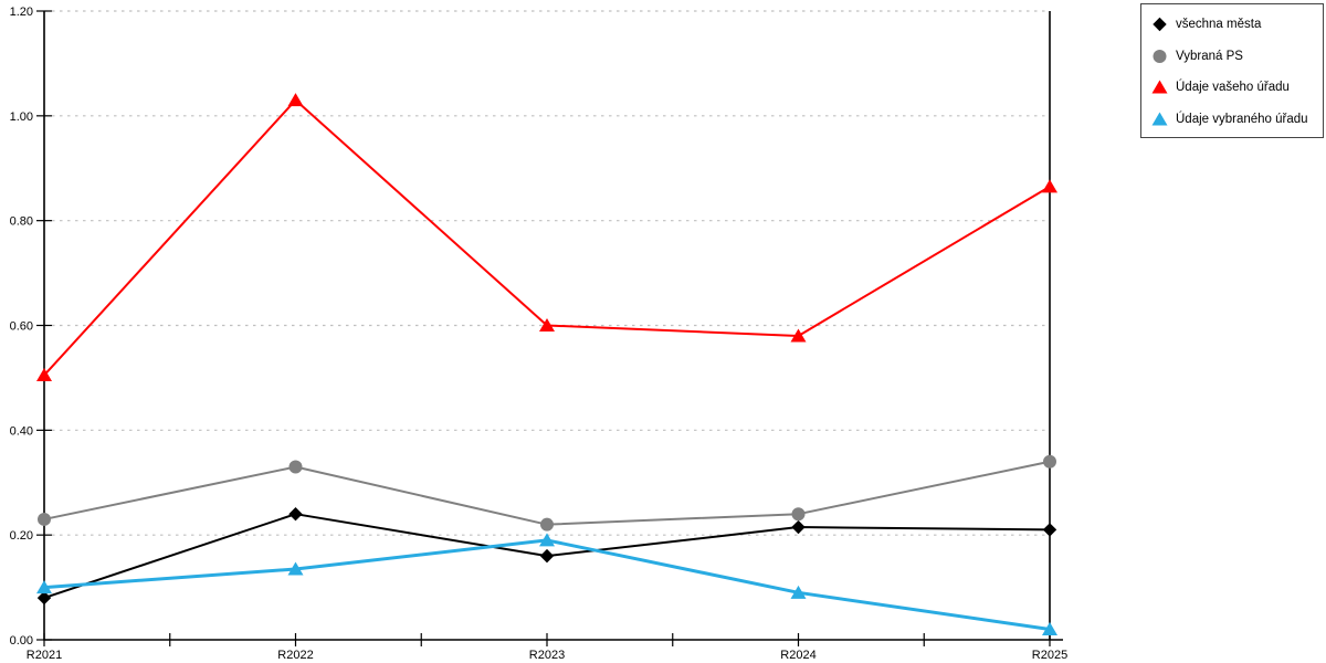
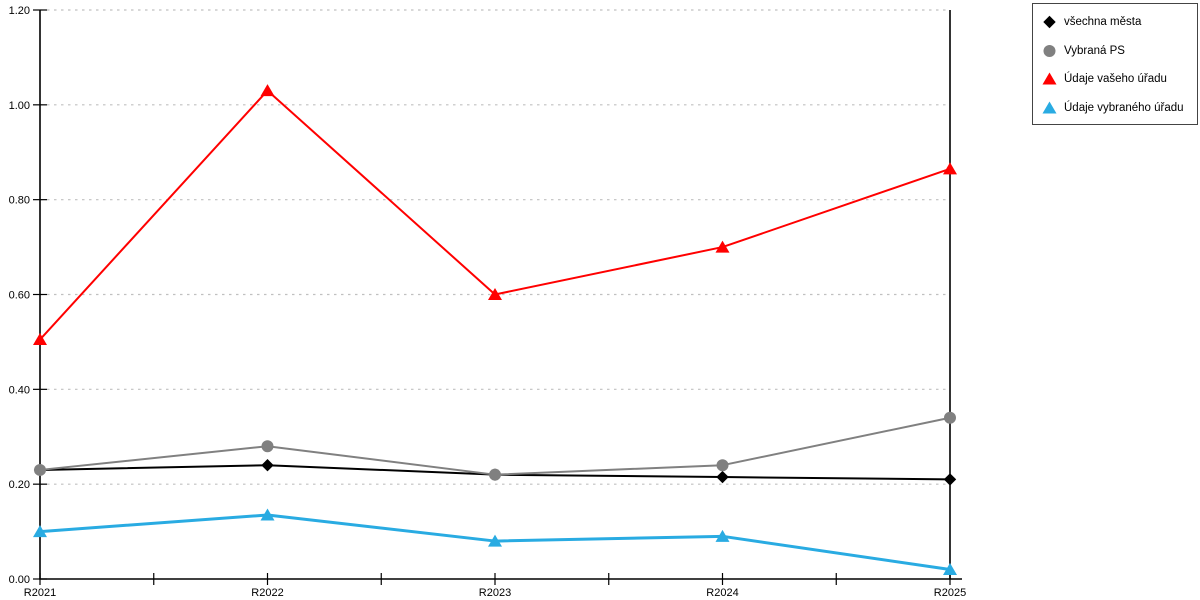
všechna města/R2021: 0.08 -> 0.23
Vybraná PS/R2022: 0.33 -> 0.28
všechna města/R2023: 0.16 -> 0.22
Údaje vybraného úřadu/R2023: 0.19 -> 0.08
Údaje vašeho úřadu/R2024: 0.58 -> 0.70
